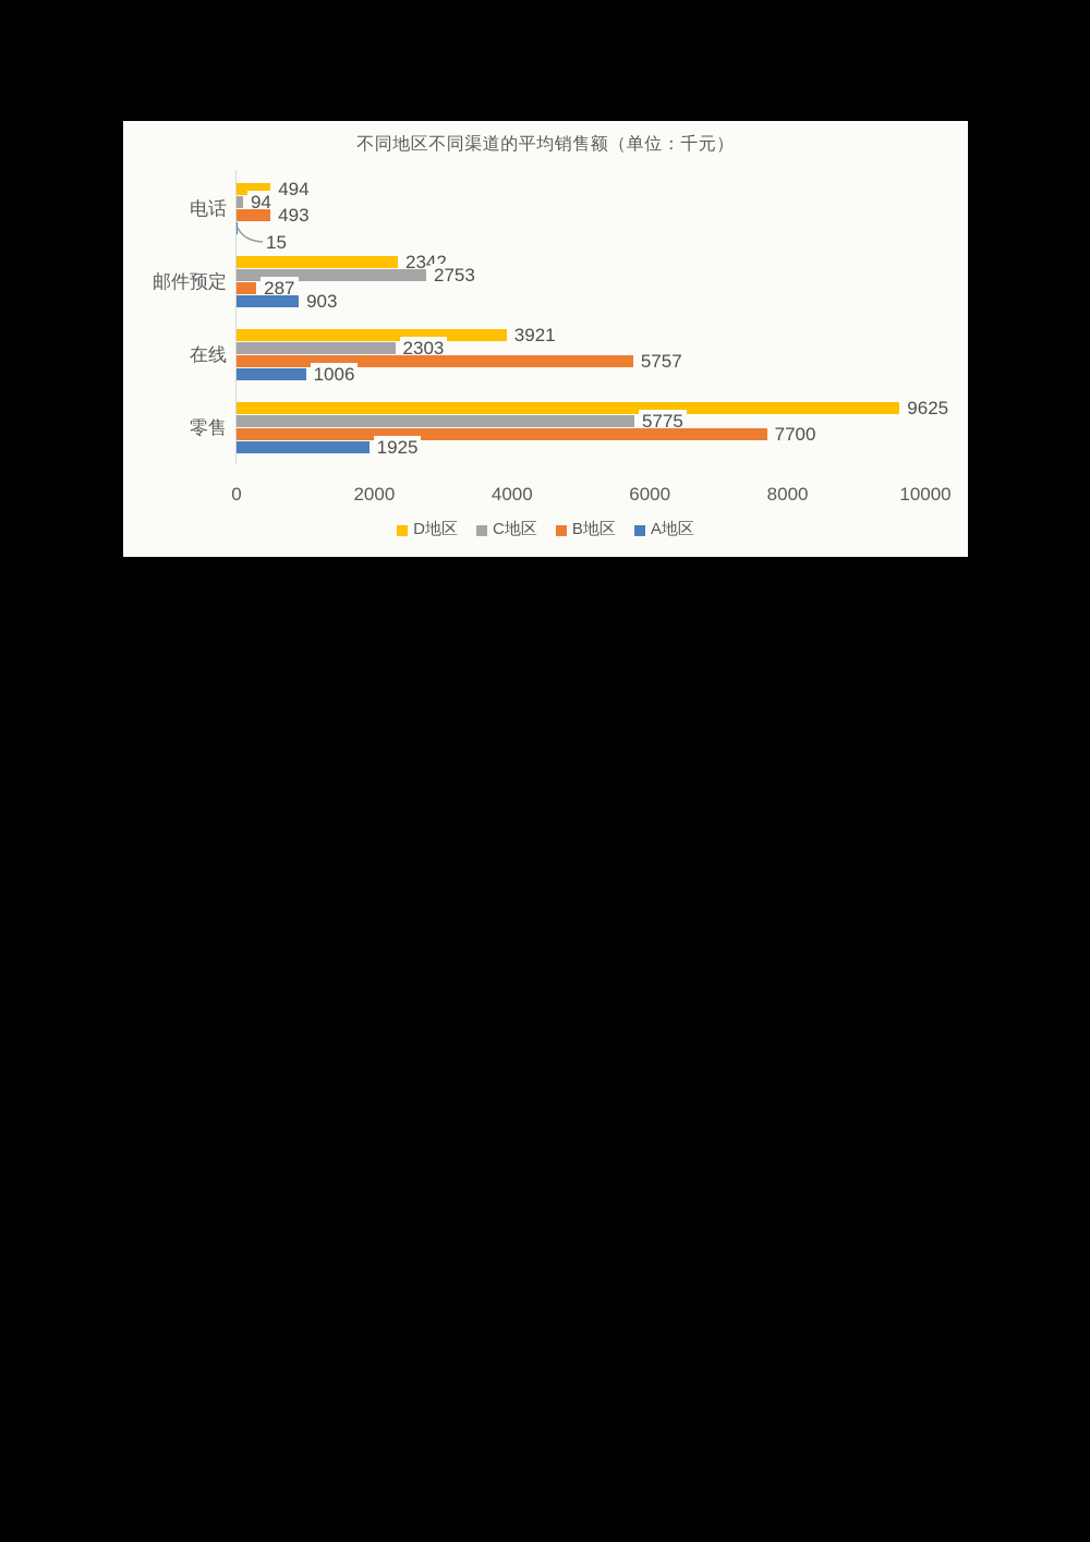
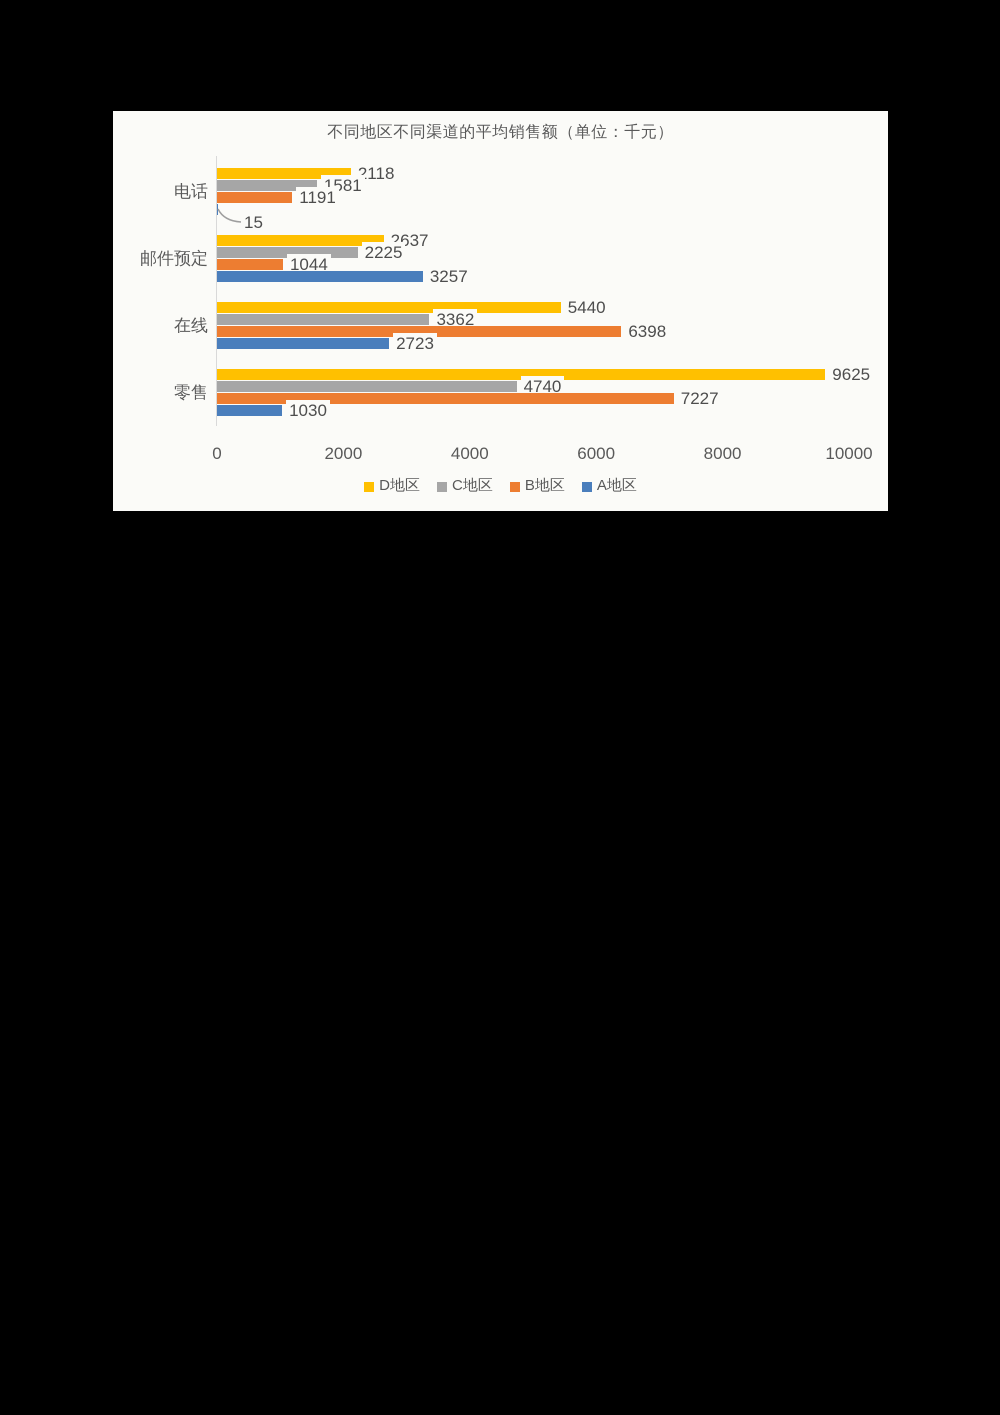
D地区/电话: 494 -> 2118
C地区/电话: 94 -> 1581
B地区/电话: 493 -> 1191
D地区/邮件预定: 2342 -> 2637
C地区/邮件预定: 2753 -> 2225
B地区/邮件预定: 287 -> 1044
A地区/邮件预定: 903 -> 3257
D地区/在线: 3921 -> 5440
C地区/在线: 2303 -> 3362
B地区/在线: 5757 -> 6398
A地区/在线: 1006 -> 2723
C地区/零售: 5775 -> 4740
B地区/零售: 7700 -> 7227
A地区/零售: 1925 -> 1030
